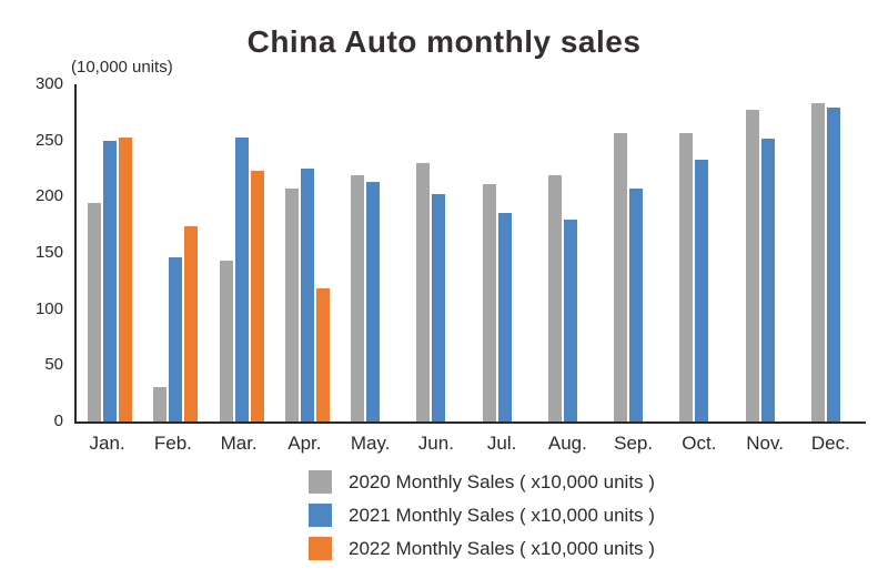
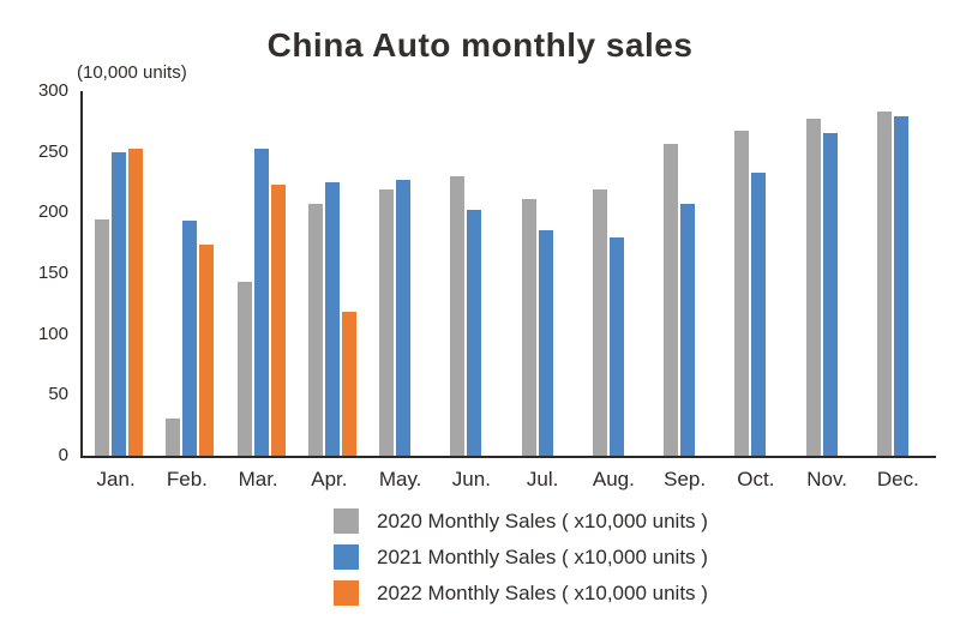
2021 Monthly Sales ( x10,000 units )/Feb.: 146 -> 193
2021 Monthly Sales ( x10,000 units )/May.: 213 -> 227
2020 Monthly Sales ( x10,000 units )/Oct.: 257 -> 267
2021 Monthly Sales ( x10,000 units )/Nov.: 252 -> 265
